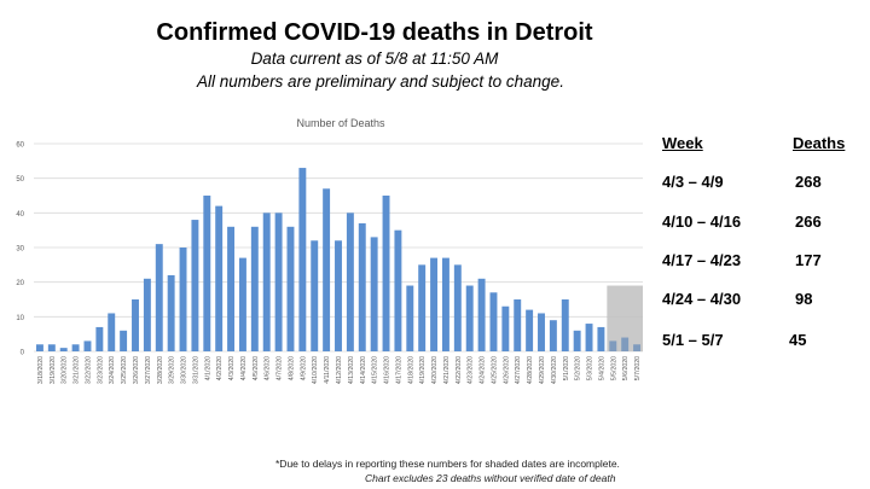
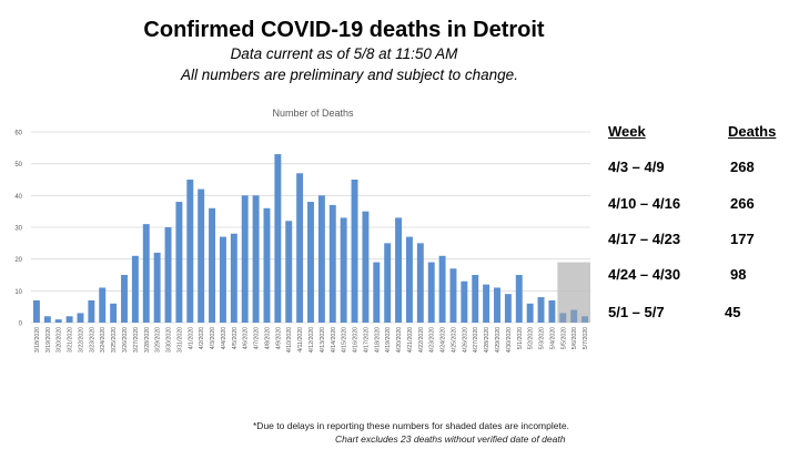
3/18/2020: 2 -> 7
4/5/2020: 36 -> 28
4/12/2020: 32 -> 38
4/20/2020: 27 -> 33
